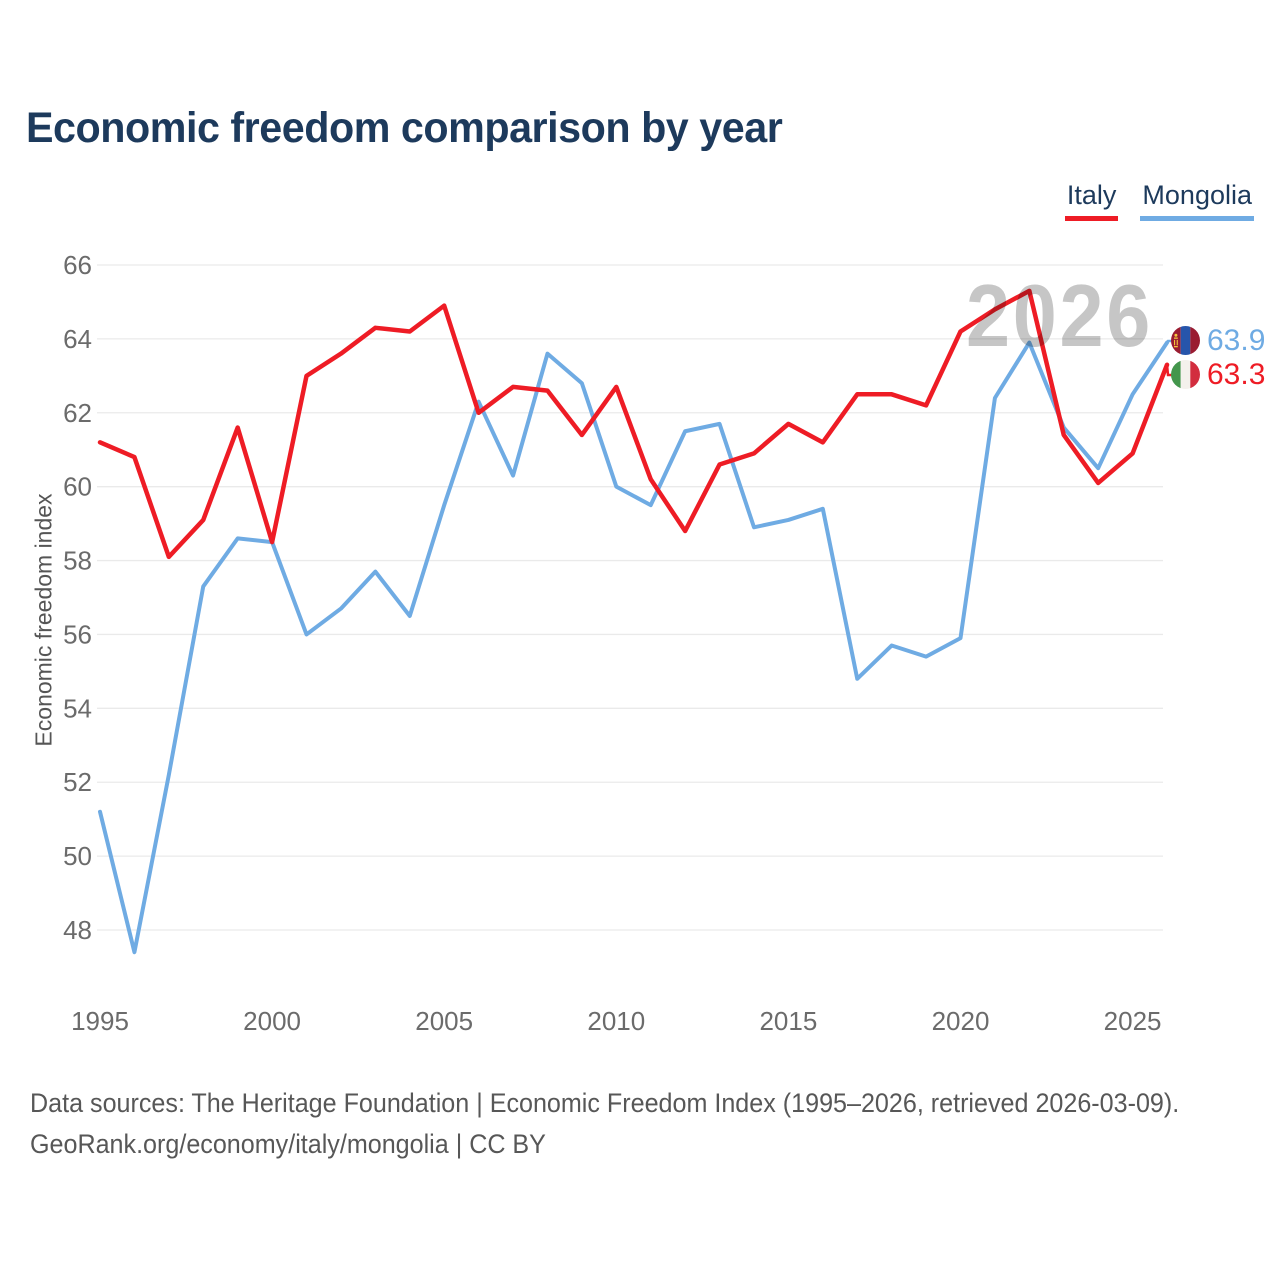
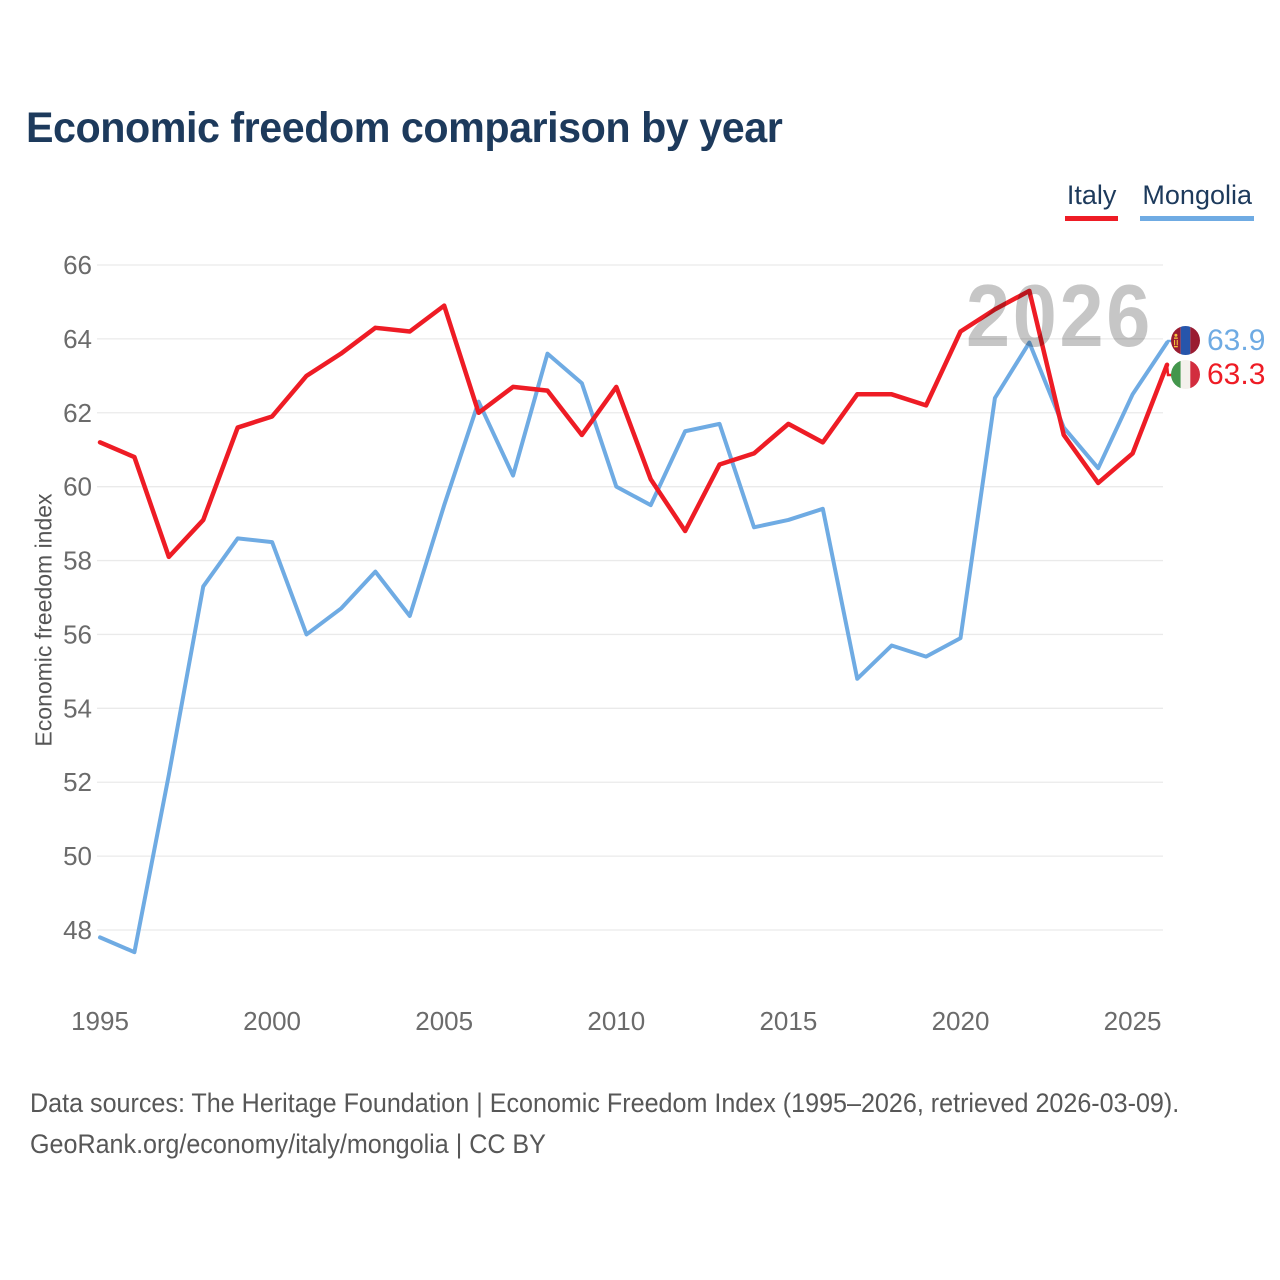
Mongolia/1995: 51.2 -> 47.8
Italy/2000: 58.5 -> 61.9
